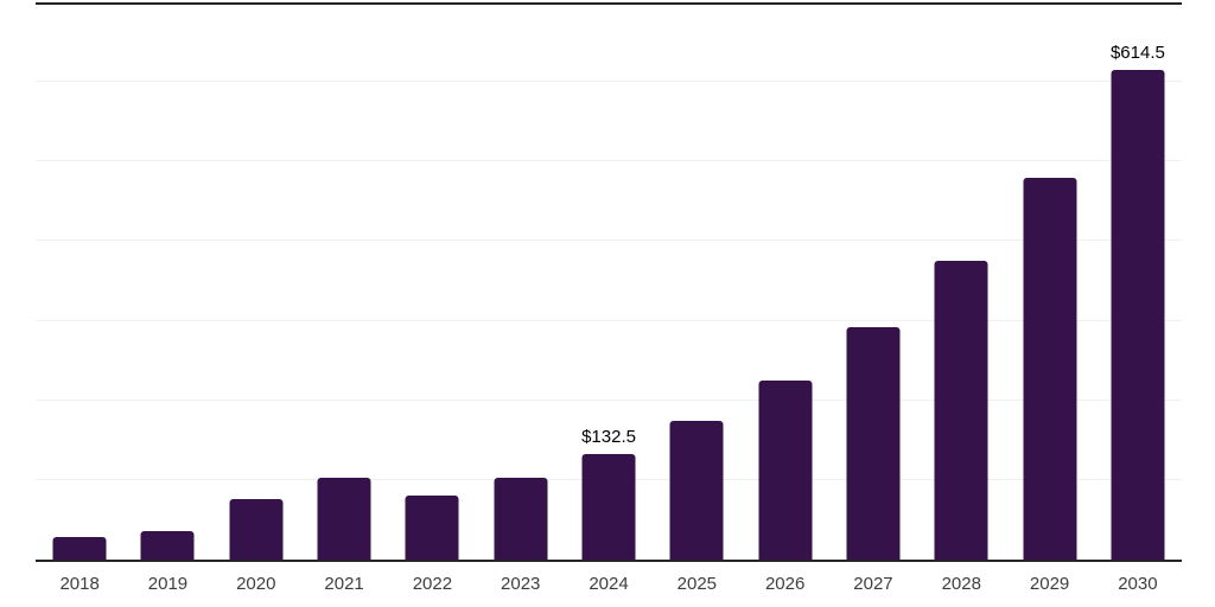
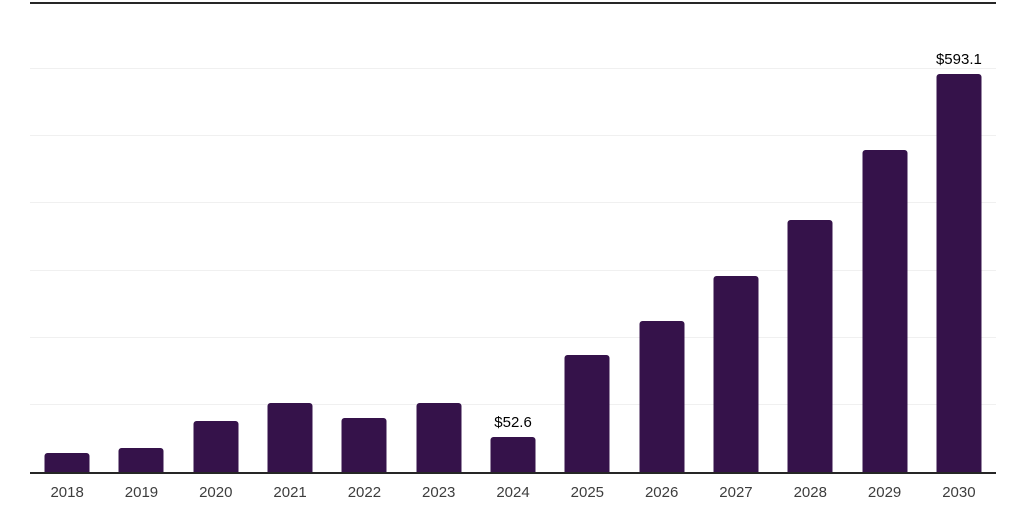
2024: $132.5 -> $52.6
2030: $614.5 -> $593.1
